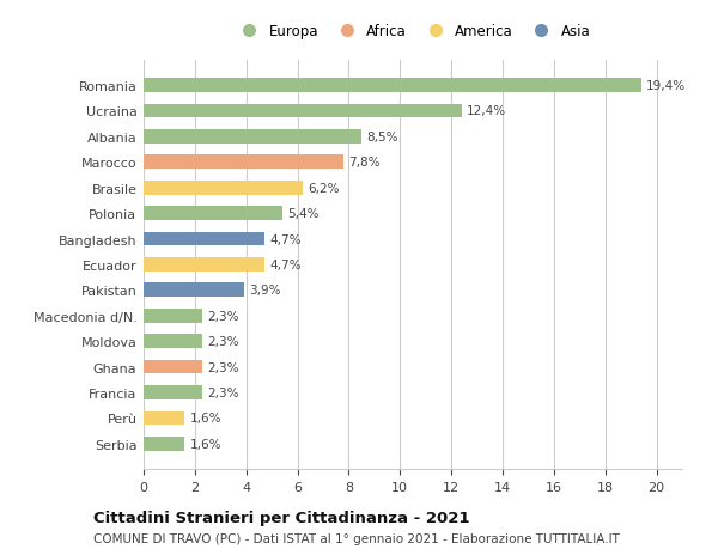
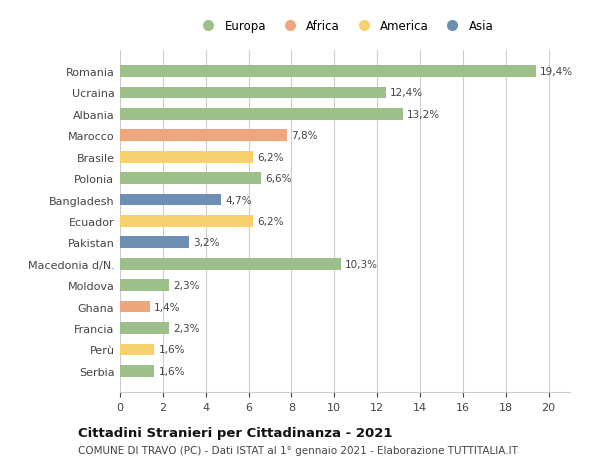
Albania: 8,5% -> 13,2%
Polonia: 5,4% -> 6,6%
Ecuador: 4,7% -> 6,2%
Pakistan: 3,9% -> 3,2%
Macedonia d/N.: 2,3% -> 10,3%
Ghana: 2,3% -> 1,4%
